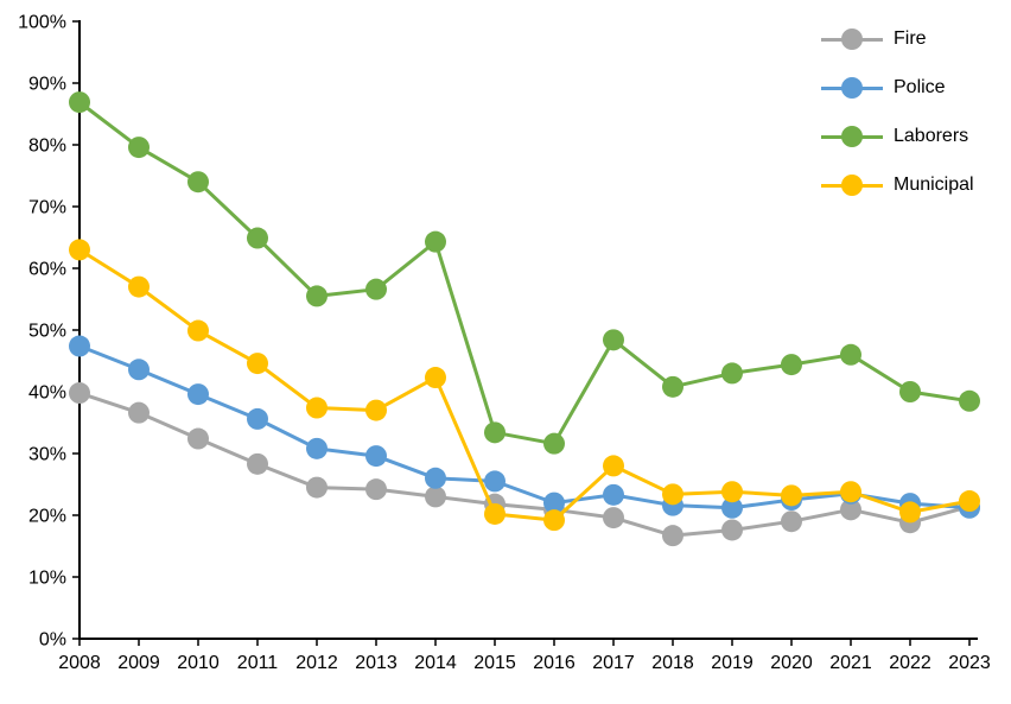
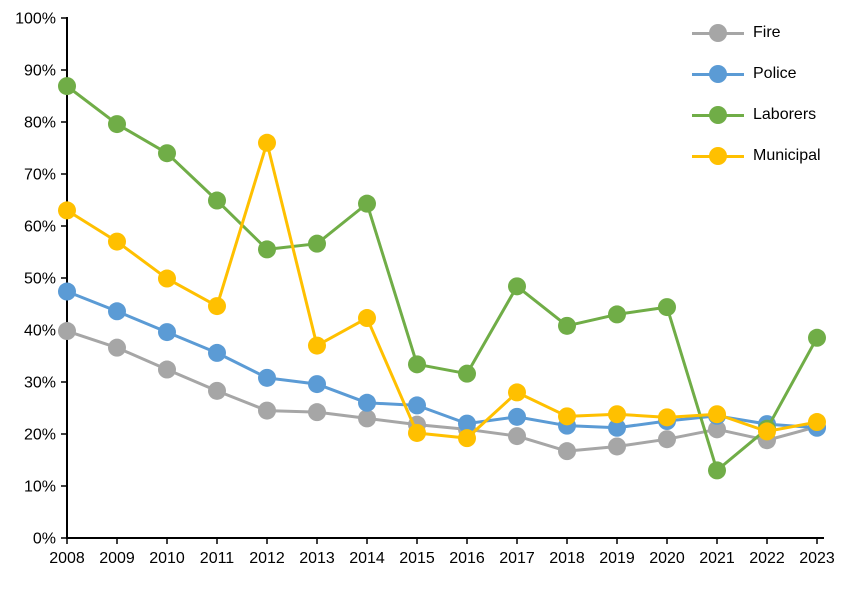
Municipal/2012: 37% -> 76%
Laborers/2021: 46% -> 13%
Laborers/2022: 40% -> 21%
